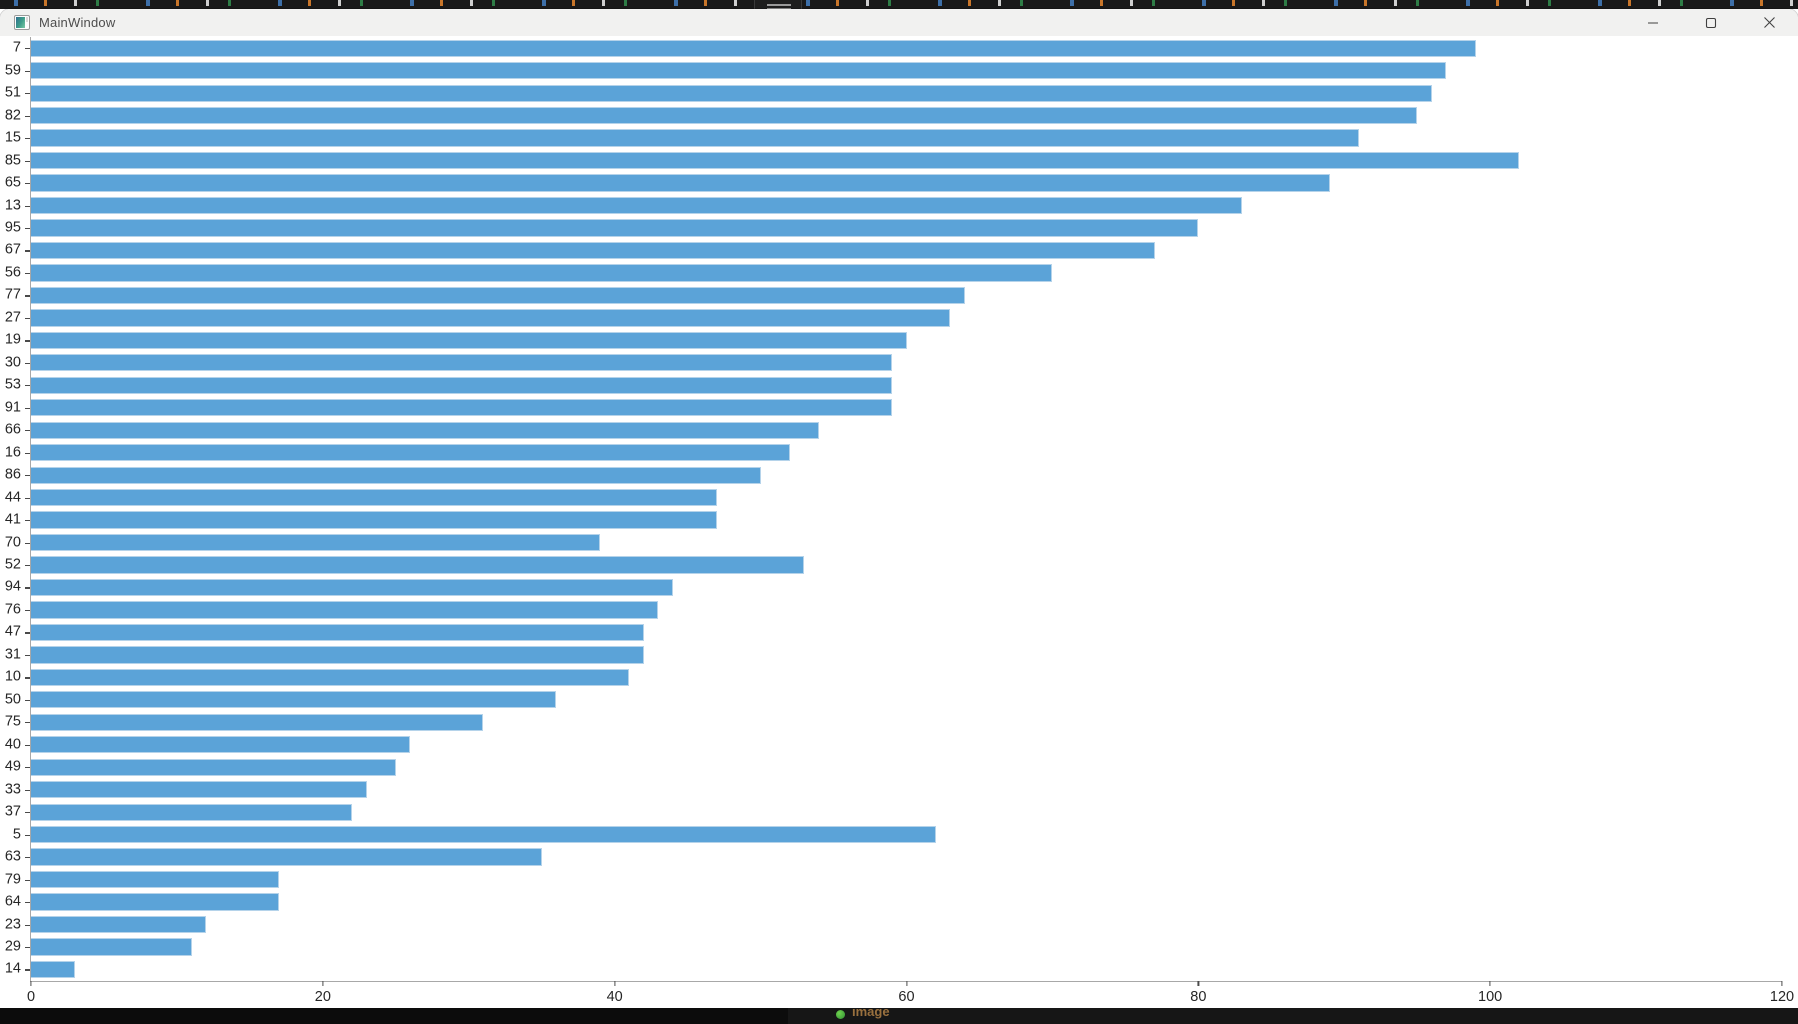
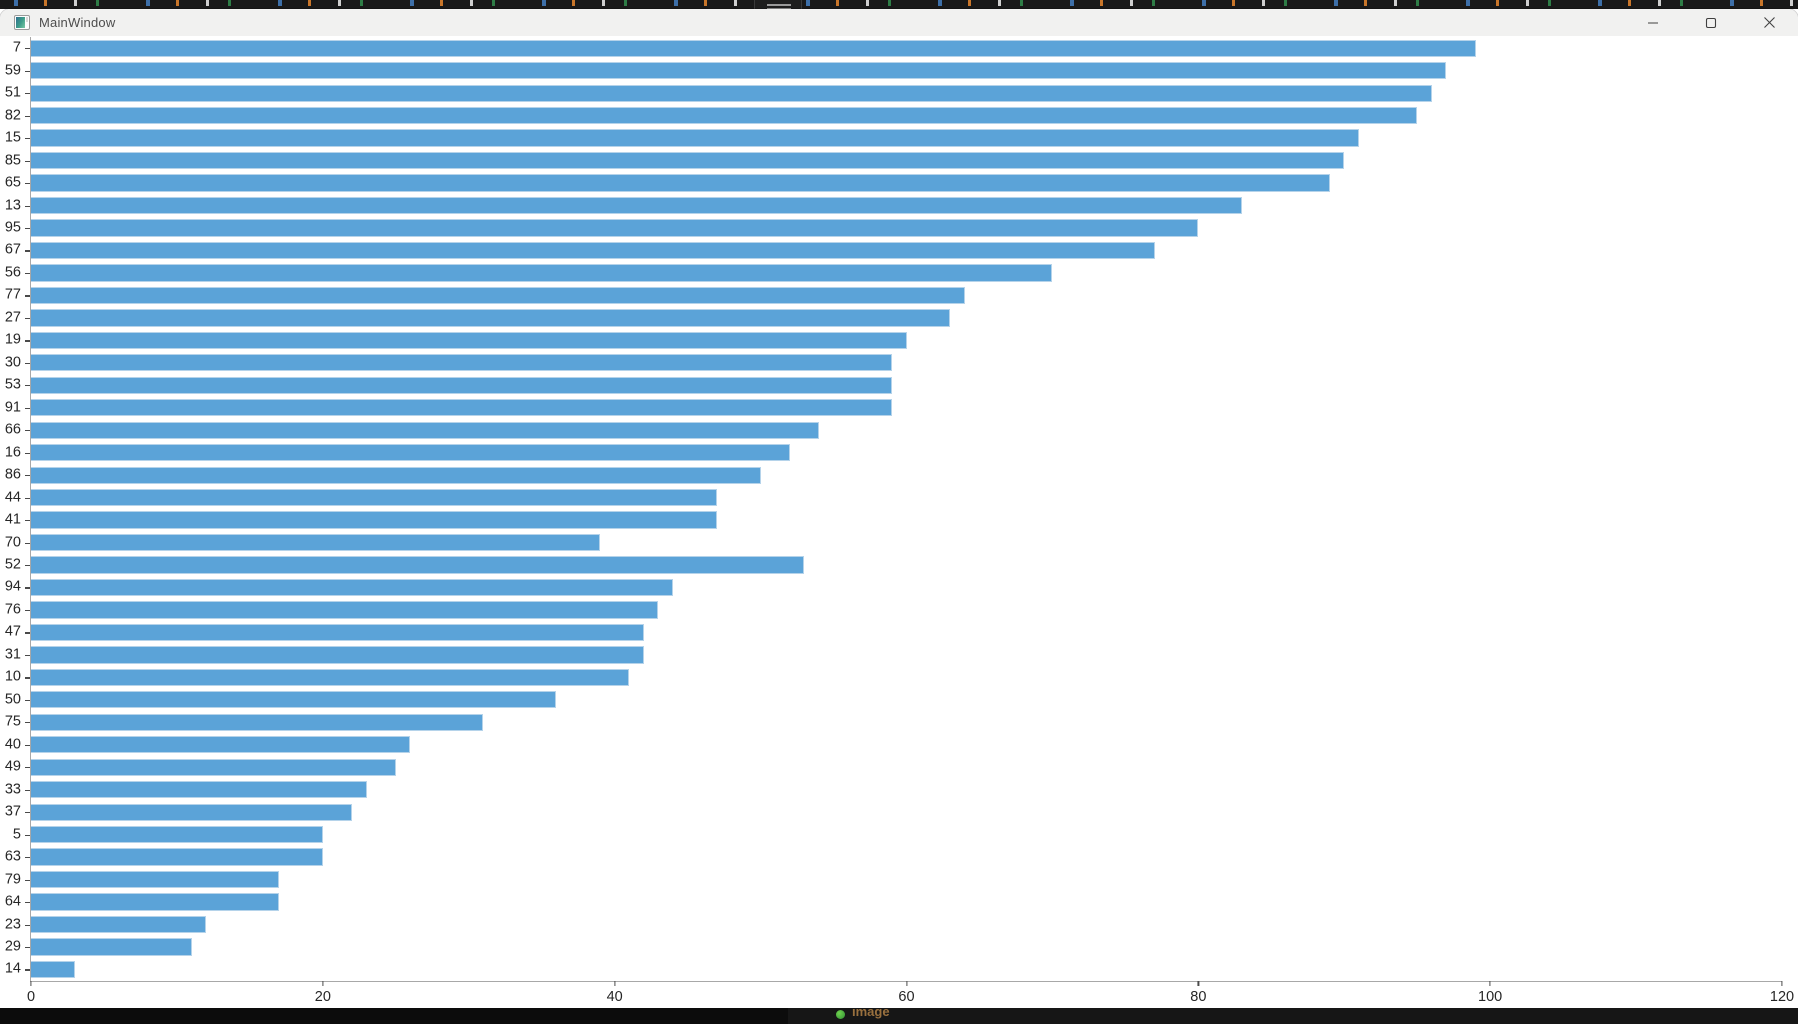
85: 102 -> 90
5: 62 -> 20
63: 35 -> 20
